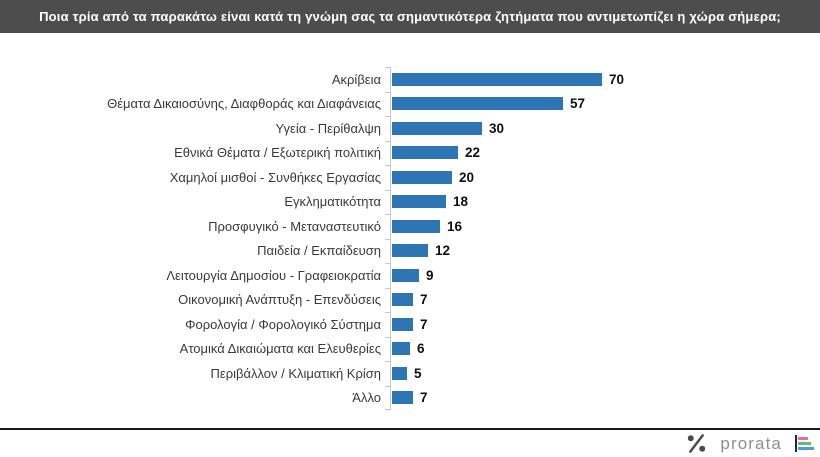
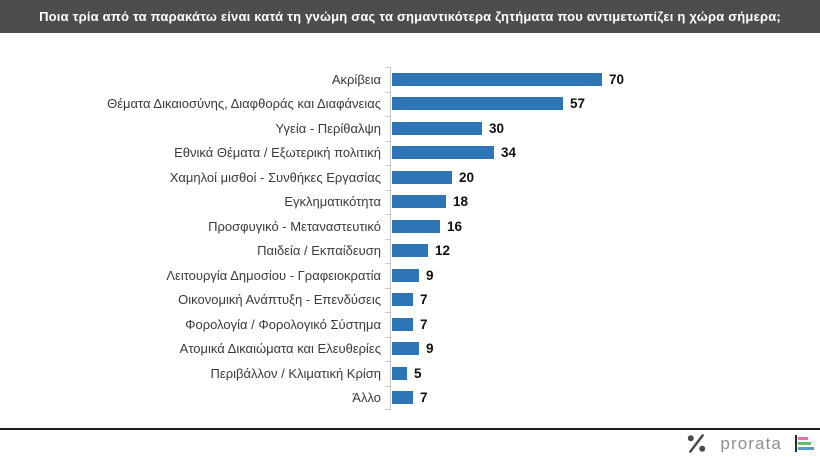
Εθνικά Θέματα / Εξωτερική πολιτική: 22 -> 34
Ατομικά Δικαιώματα και Ελευθερίες: 6 -> 9
